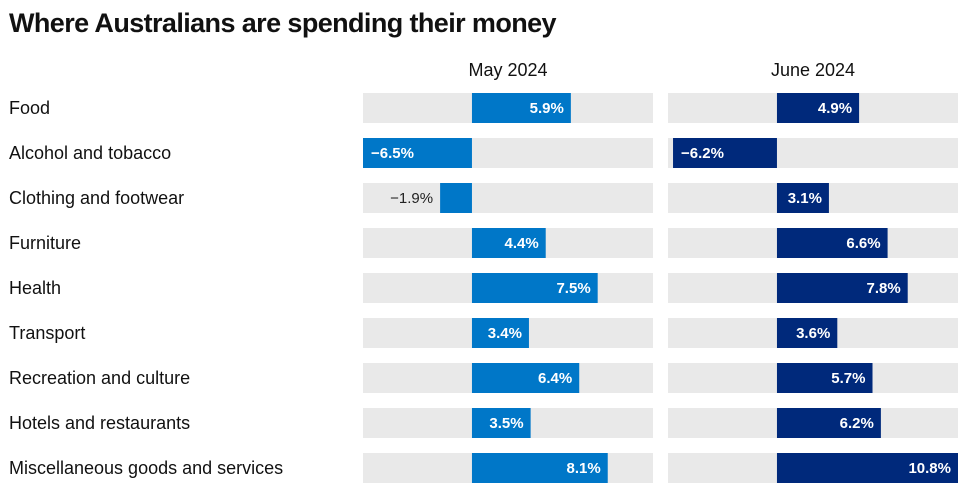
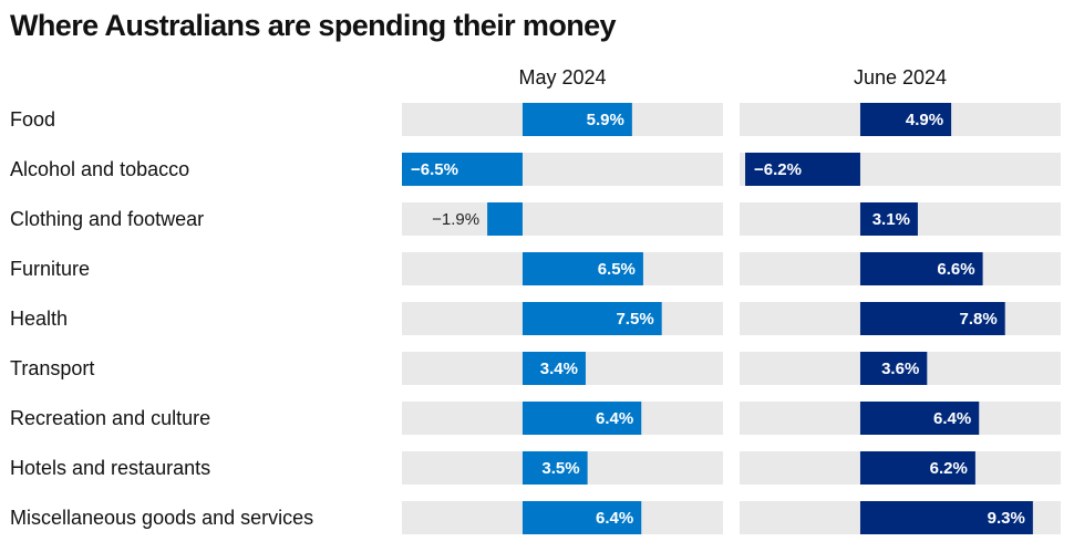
May 2024/Furniture: 4.4% -> 6.5%
June 2024/Recreation and culture: 5.7% -> 6.4%
May 2024/Miscellaneous goods and services: 8.1% -> 6.4%
June 2024/Miscellaneous goods and services: 10.8% -> 9.3%
